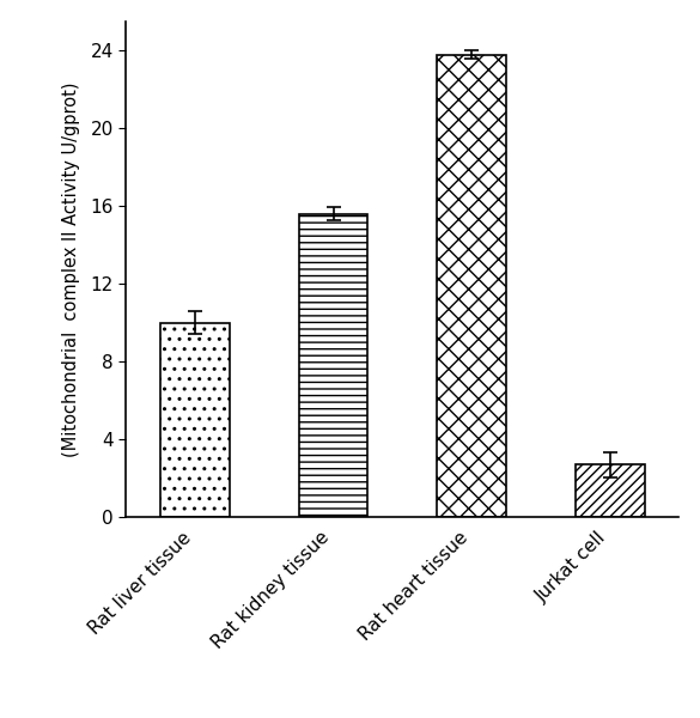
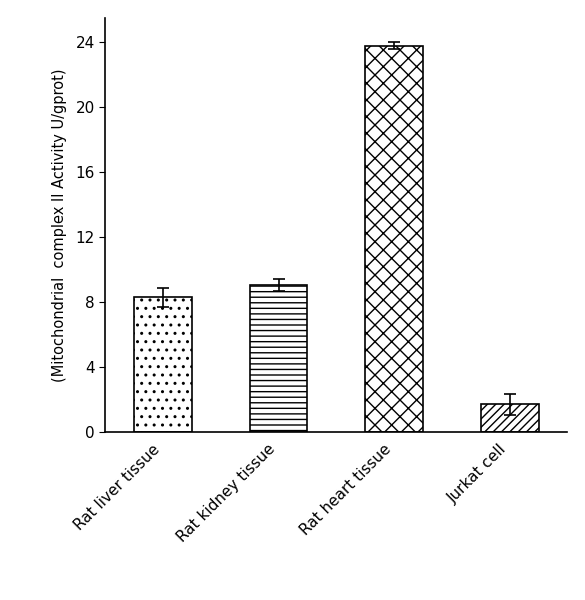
Rat liver tissue: 10.0 -> 8.3
Rat kidney tissue: 15.6 -> 9.1
Jurkat cell: 2.7 -> 1.7
